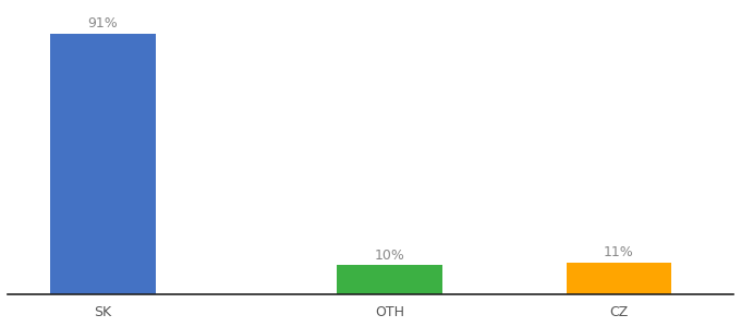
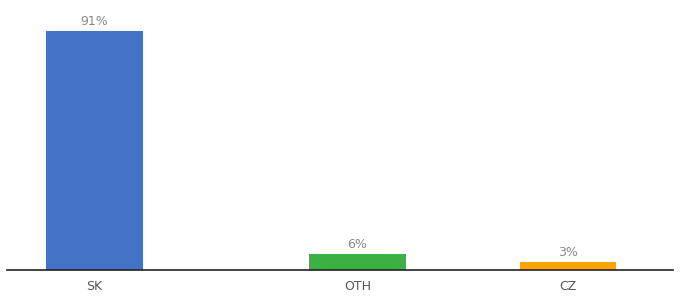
OTH: 10% -> 6%
CZ: 11% -> 3%
